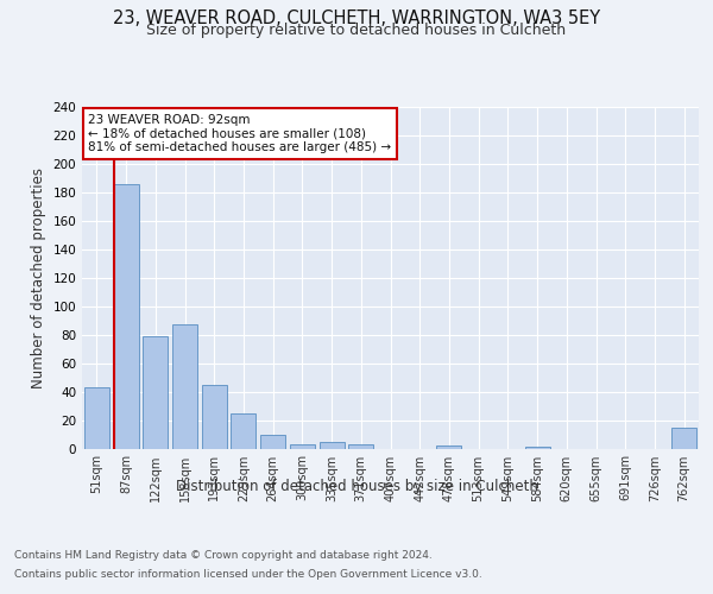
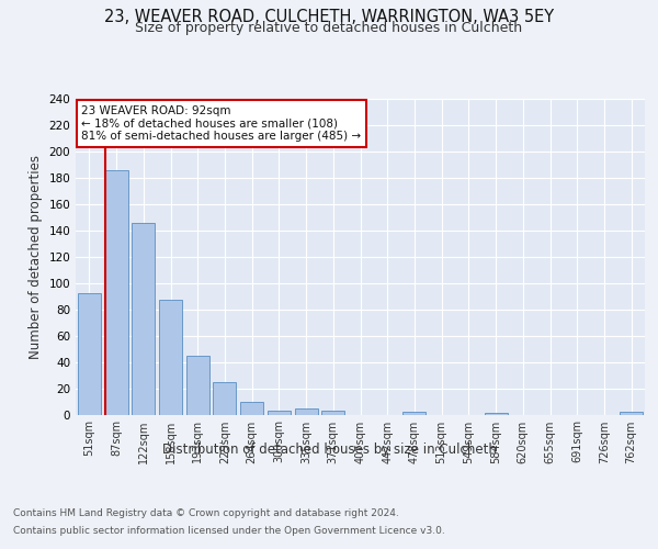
51sqm: 43 -> 92
122sqm: 79 -> 146
762sqm: 15 -> 2
